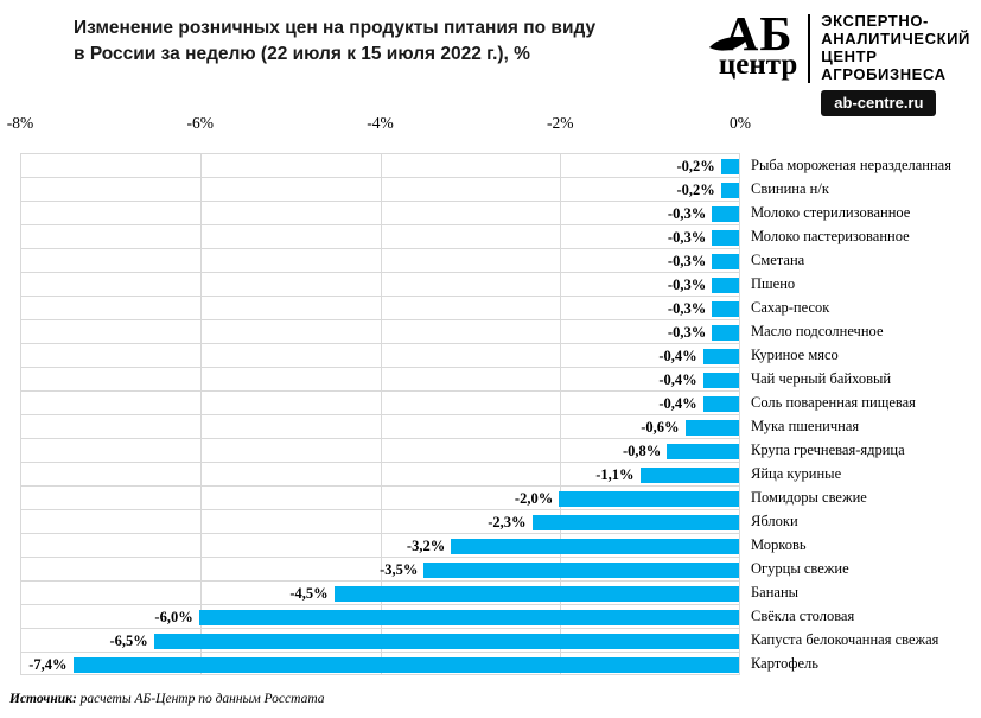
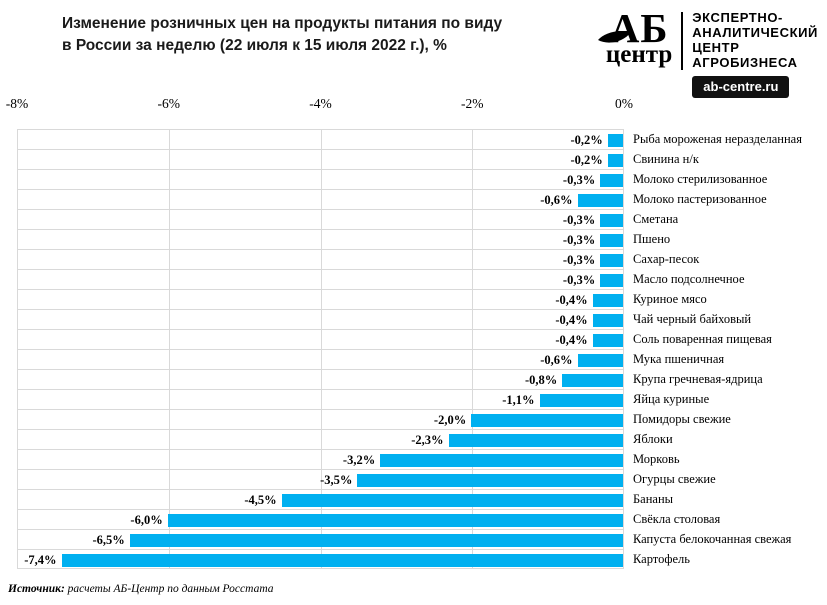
Молоко пастеризованное: -0,3% -> -0,6%
